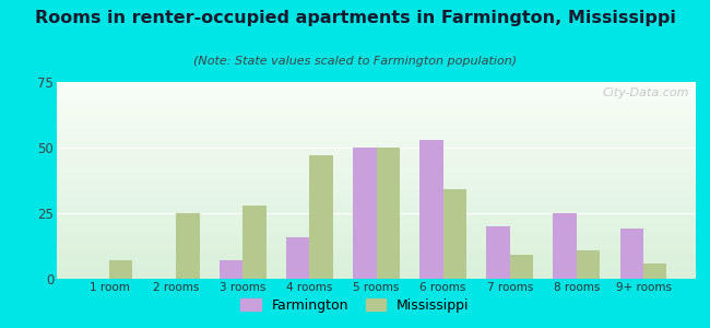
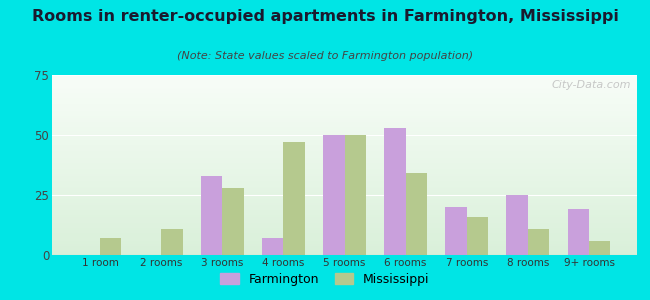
Mississippi/2 rooms: 25 -> 11
Farmington/3 rooms: 7 -> 33
Farmington/4 rooms: 16 -> 7
Mississippi/7 rooms: 9 -> 16
